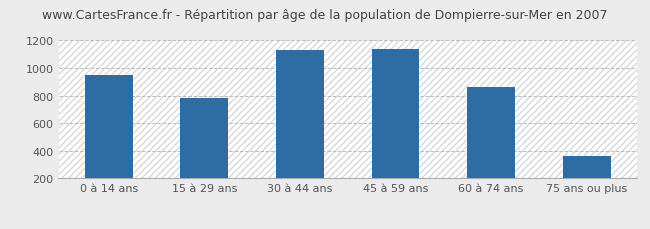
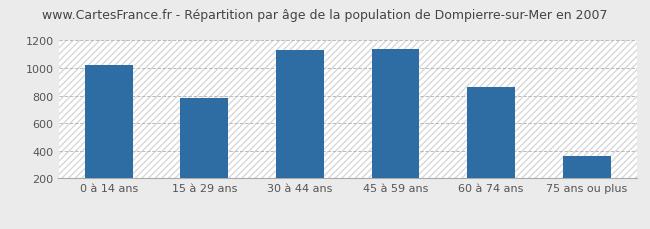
0 à 14 ans: 950 -> 1020
